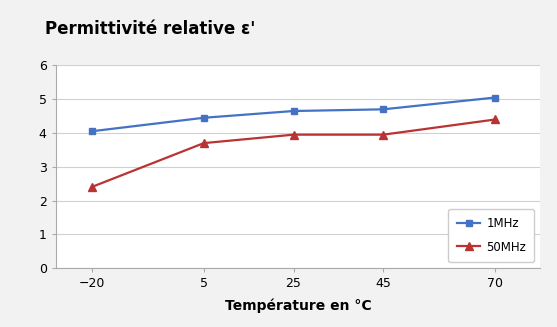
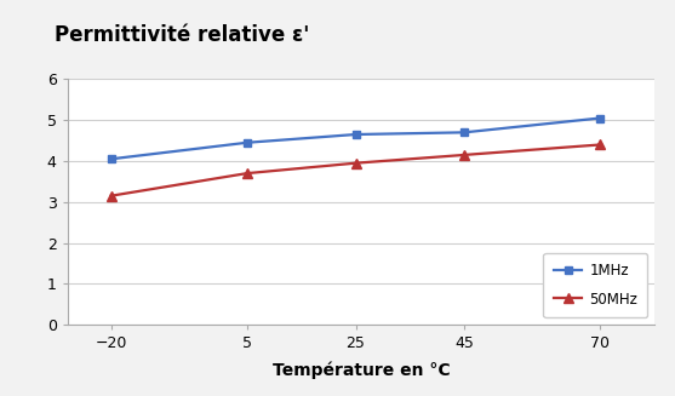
50MHz/−20: 2.40 -> 3.15
50MHz/45: 3.95 -> 4.15
